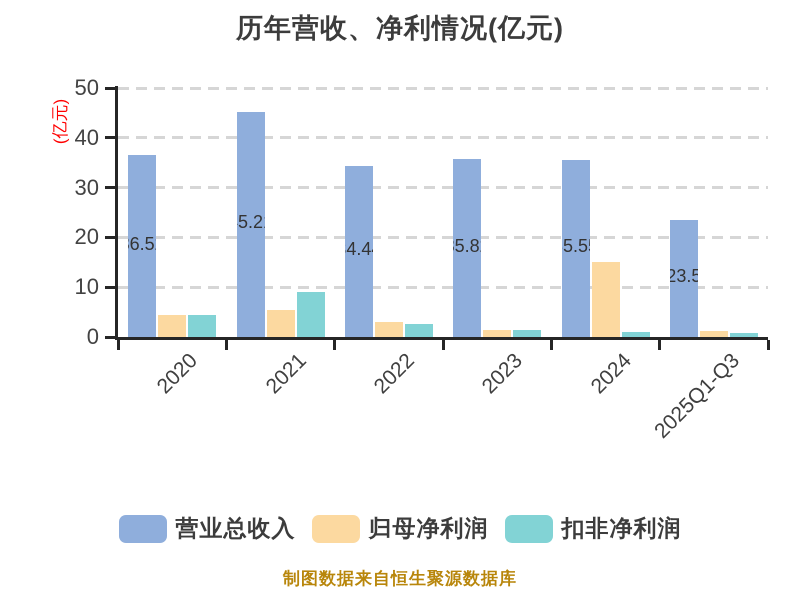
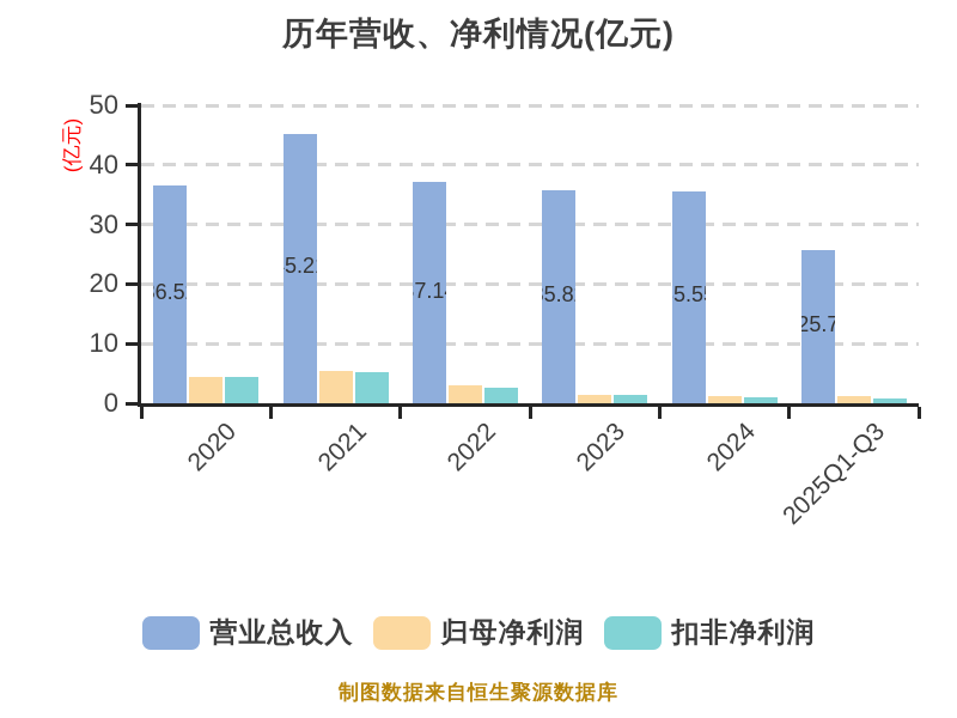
扣非净利润/2021: 9 -> 5
营业总收入/2022: 34.44 -> 37.14
归母净利润/2024: 15 -> 1
营业总收入/2025Q1-Q3: 23.5 -> 25.7
